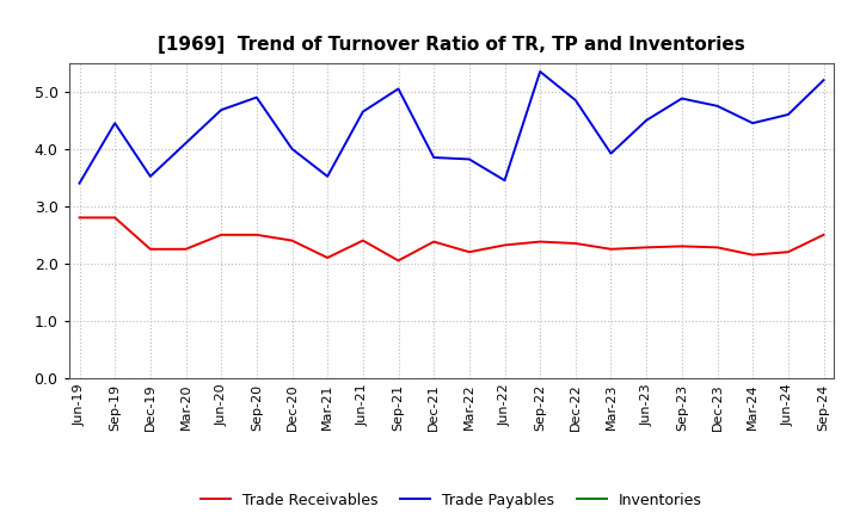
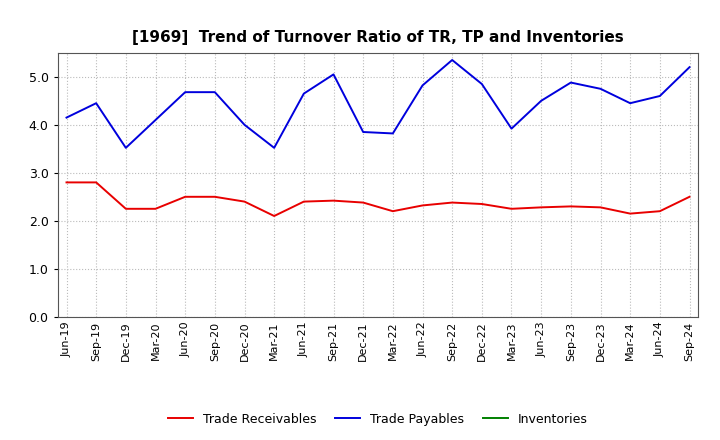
Trade Payables/Jun-19: 3.40 -> 4.15
Trade Payables/Sep-20: 4.90 -> 4.68
Trade Receivables/Sep-21: 2.05 -> 2.42
Trade Payables/Jun-22: 3.45 -> 4.82
